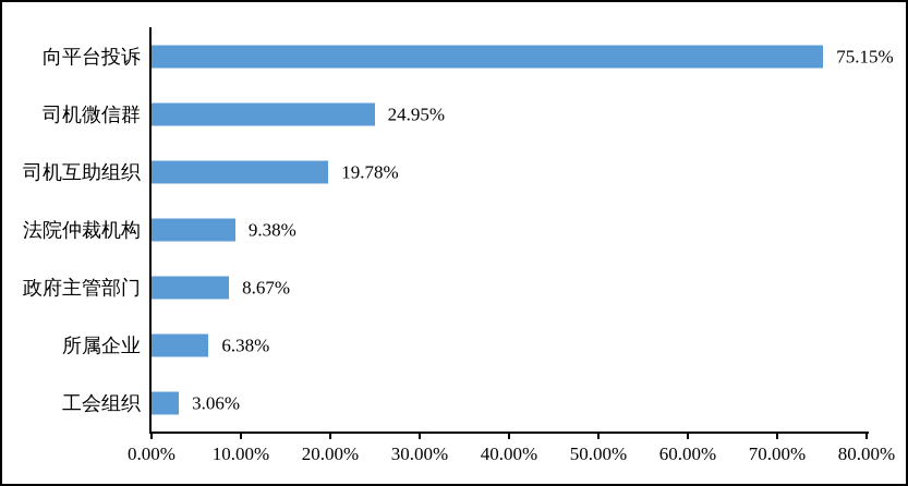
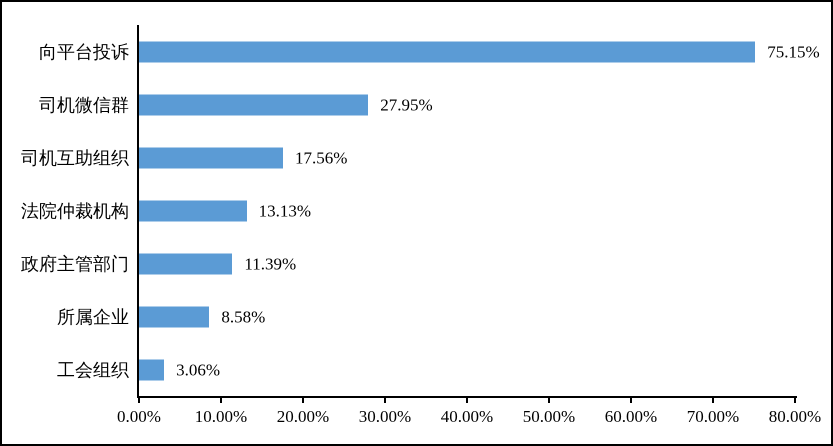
司机微信群: 24.95% -> 27.95%
司机互助组织: 19.78% -> 17.56%
法院仲裁机构: 9.38% -> 13.13%
政府主管部门: 8.67% -> 11.39%
所属企业: 6.38% -> 8.58%
